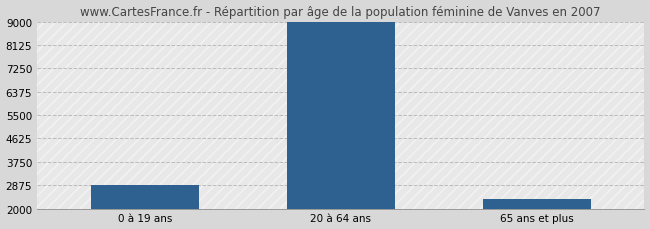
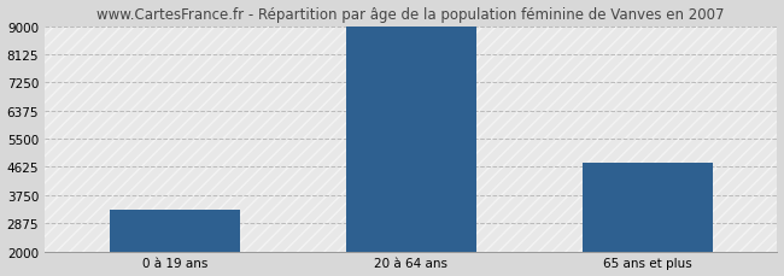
0 à 19 ans: 2880 -> 3300
65 ans et plus: 2380 -> 4750
